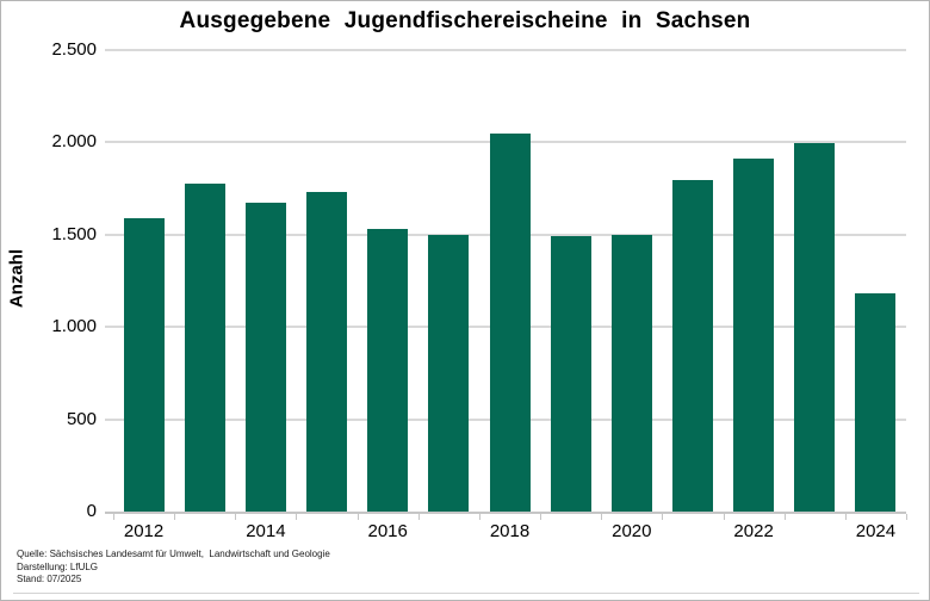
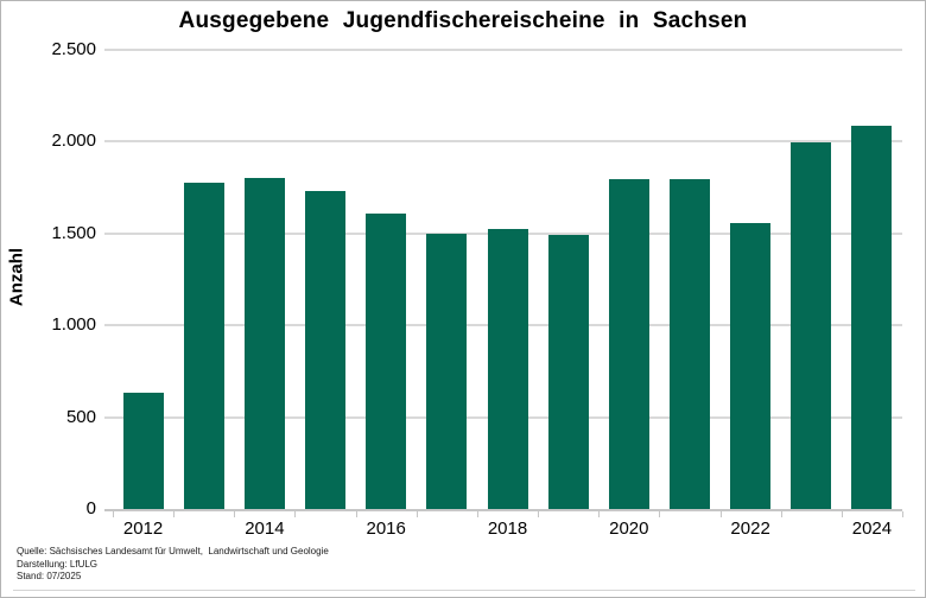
2012: 1590 -> 630
2014: 1670 -> 1800
2016: 1530 -> 1610
2018: 2050 -> 1520
2020: 1500 -> 1800
2022: 1910 -> 1560
2024: 1180 -> 2080
